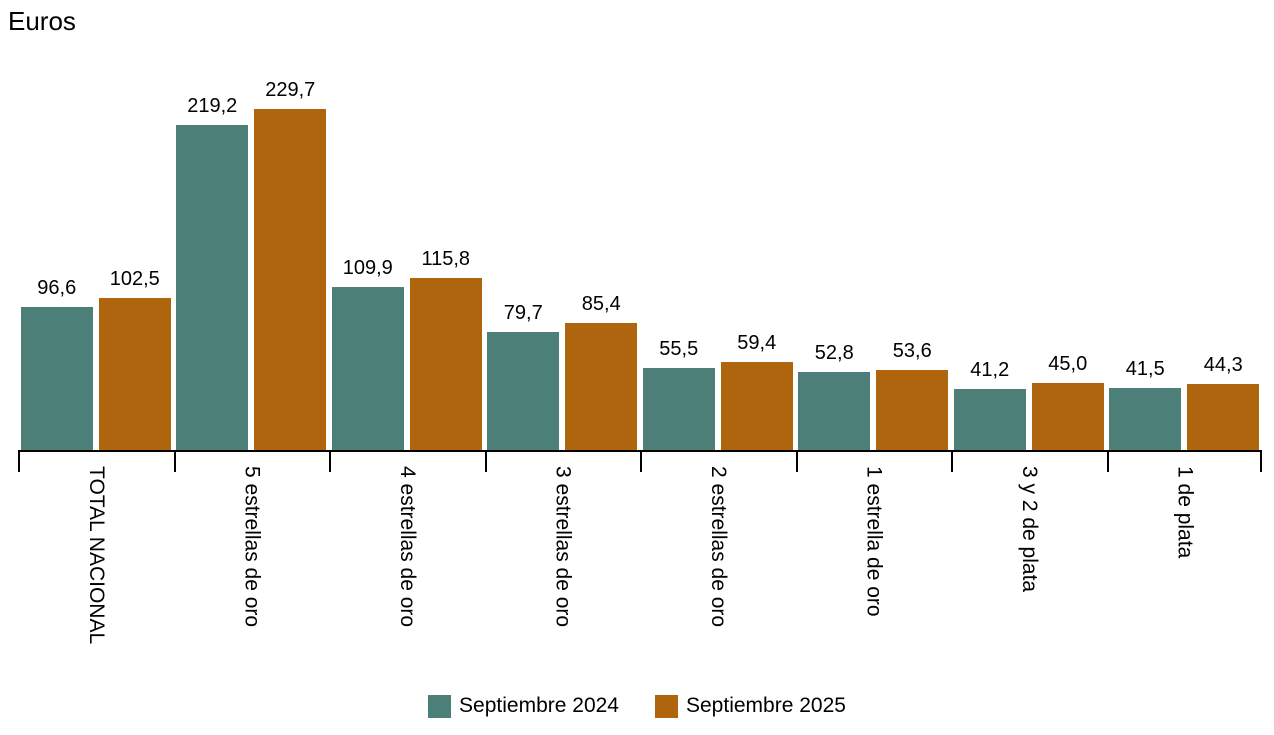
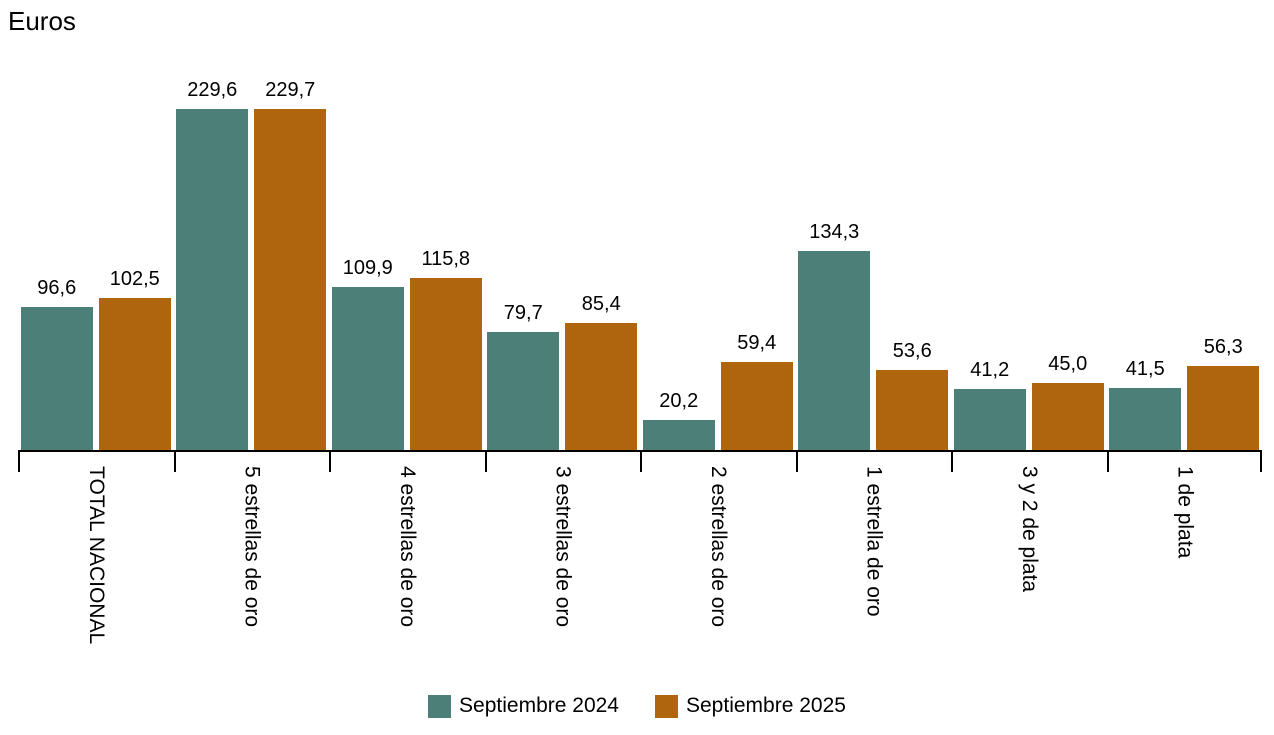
Septiembre 2024/5 estrellas de oro: 219,2 -> 229,6
Septiembre 2024/2 estrellas de oro: 55,5 -> 20,2
Septiembre 2024/1 estrella de oro: 52,8 -> 134,3
Septiembre 2025/1 de plata: 44,3 -> 56,3
